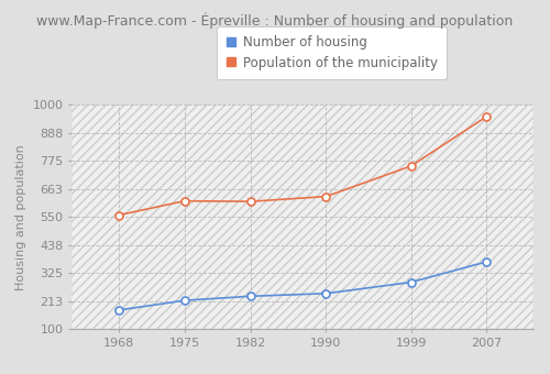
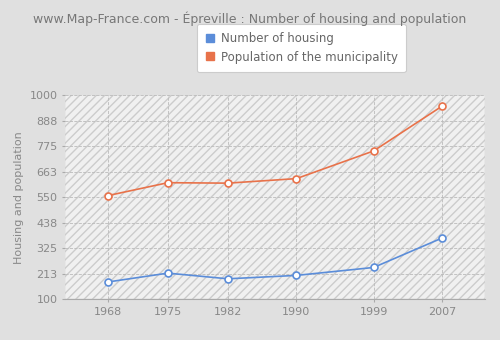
Number of housing/1982: 232 -> 190
Number of housing/1990: 243 -> 205
Number of housing/1999: 288 -> 240
